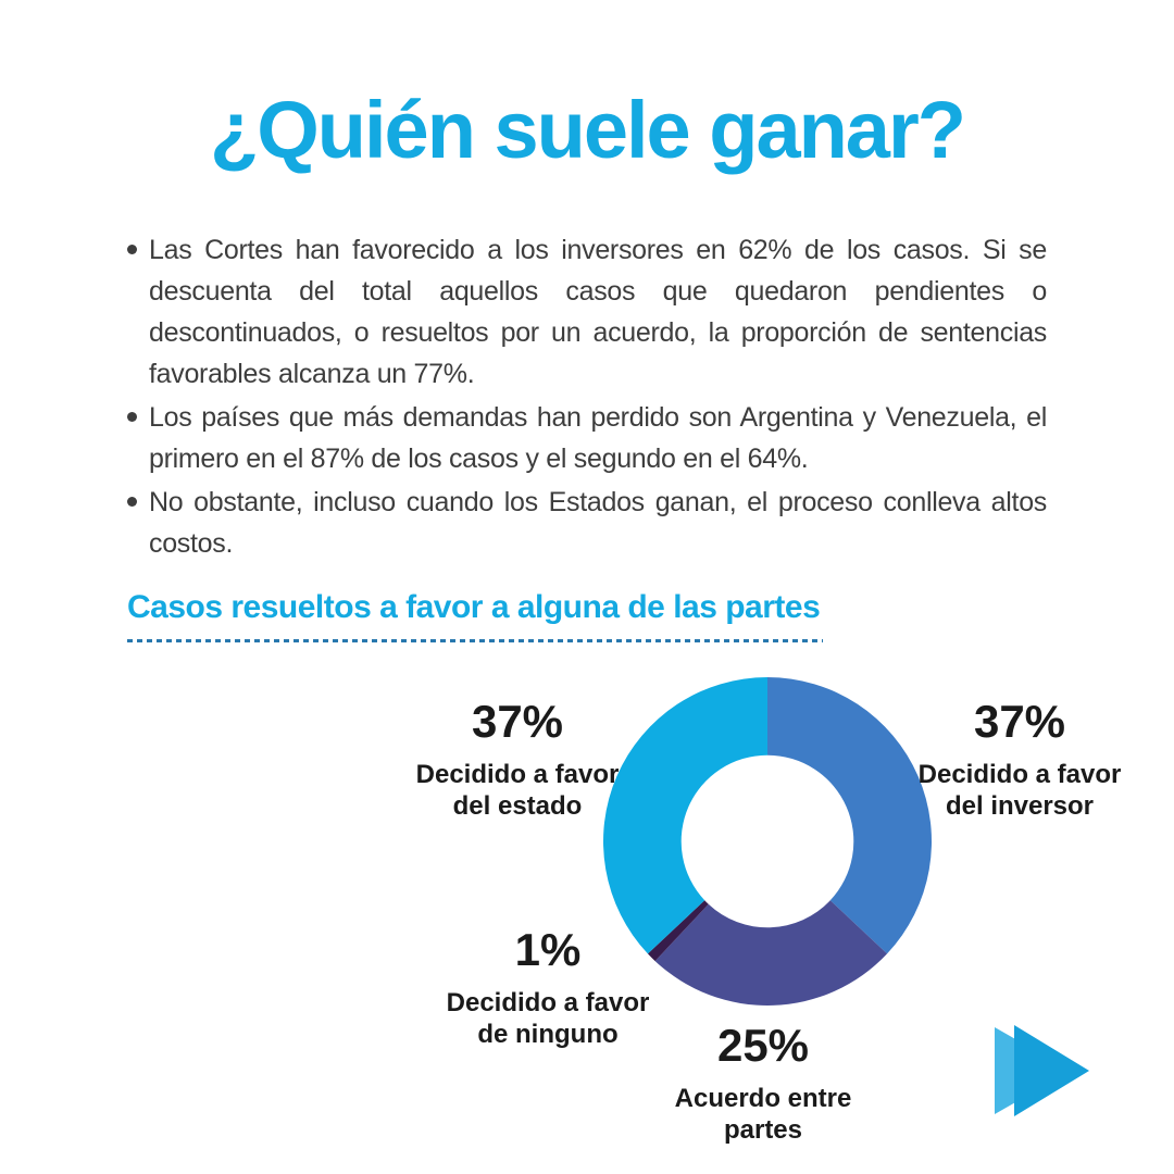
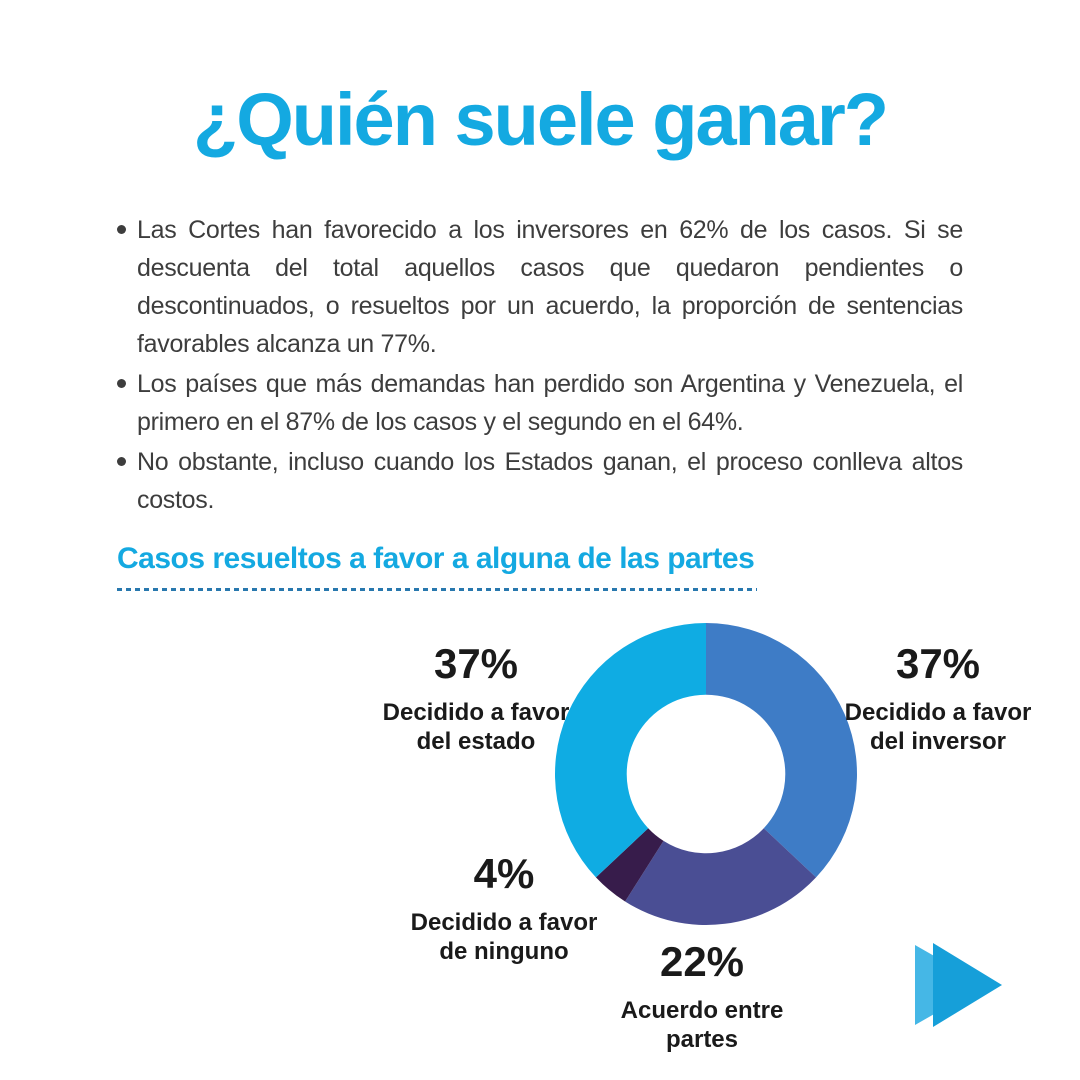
Acuerdo entre partes: 25% -> 22%
Decidido a favor de ninguno: 1% -> 4%
